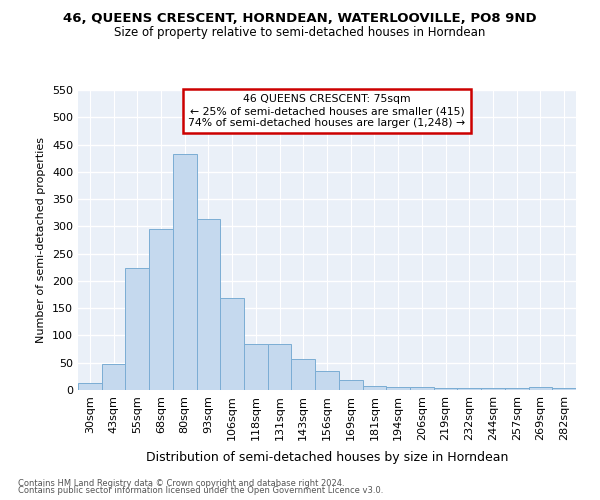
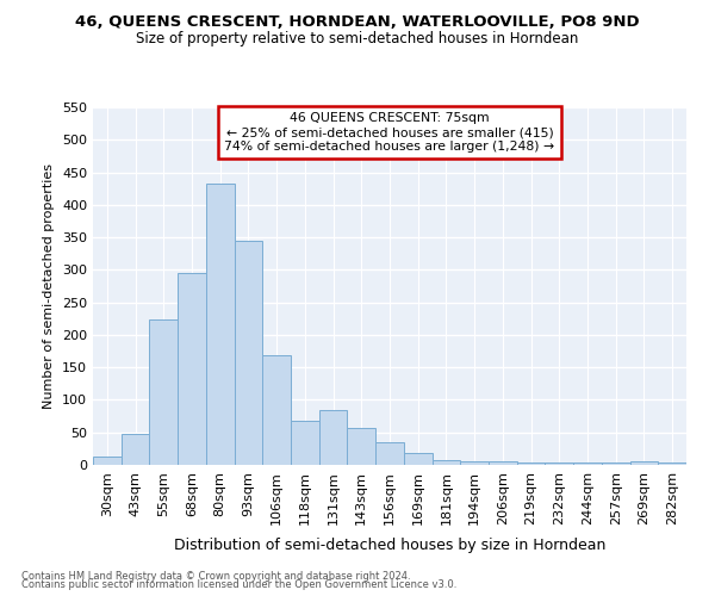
93sqm: 313 -> 344
118sqm: 85 -> 68
